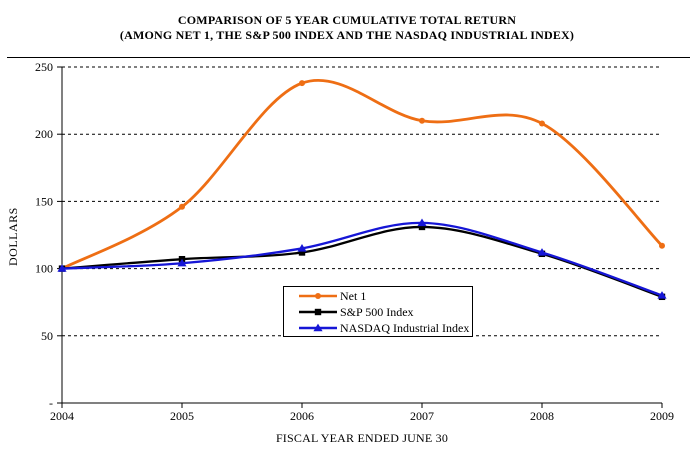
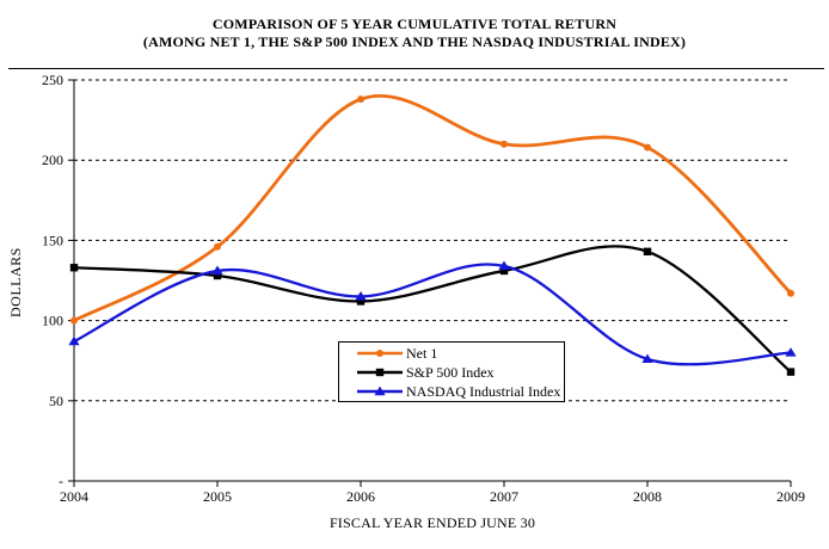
S&P 500 Index/2004: 100 -> 133
NASDAQ Industrial Index/2004: 100 -> 87
S&P 500 Index/2005: 107 -> 128
NASDAQ Industrial Index/2005: 104 -> 131
S&P 500 Index/2008: 111 -> 143
NASDAQ Industrial Index/2008: 112 -> 76
S&P 500 Index/2009: 79 -> 68
